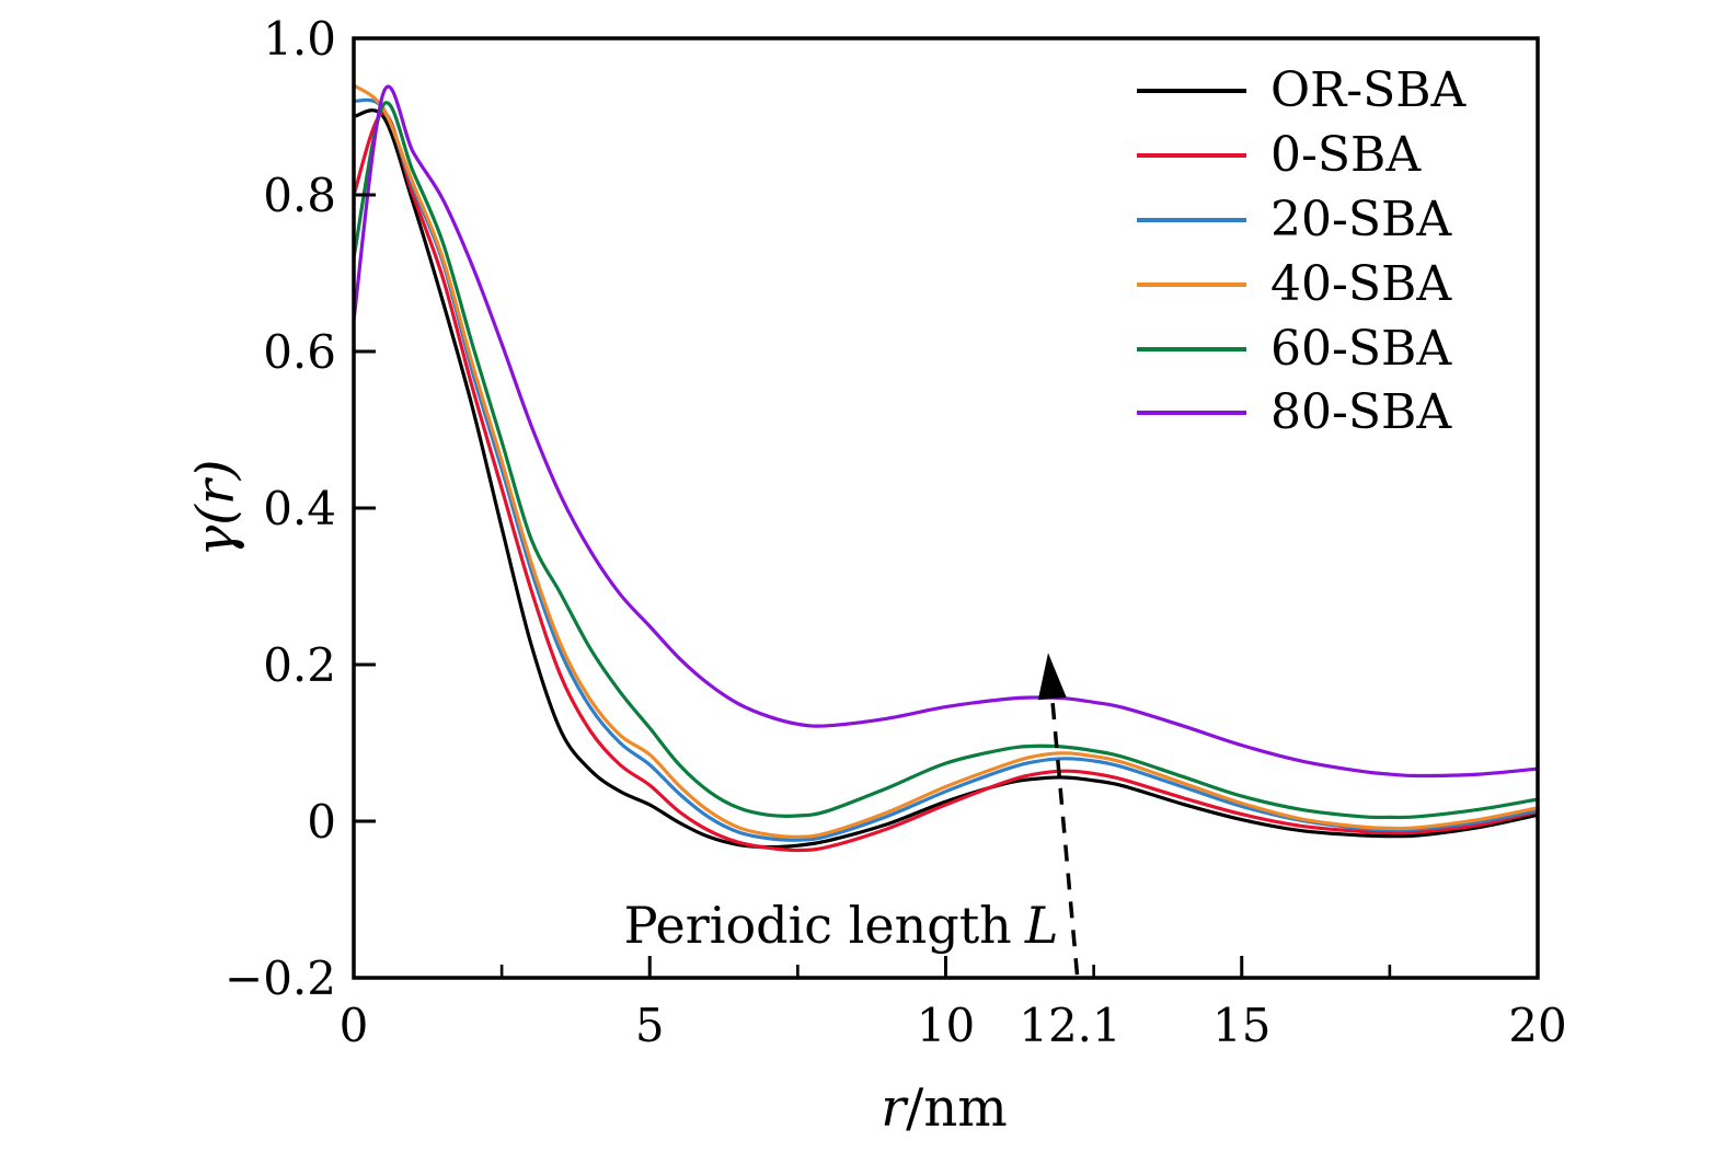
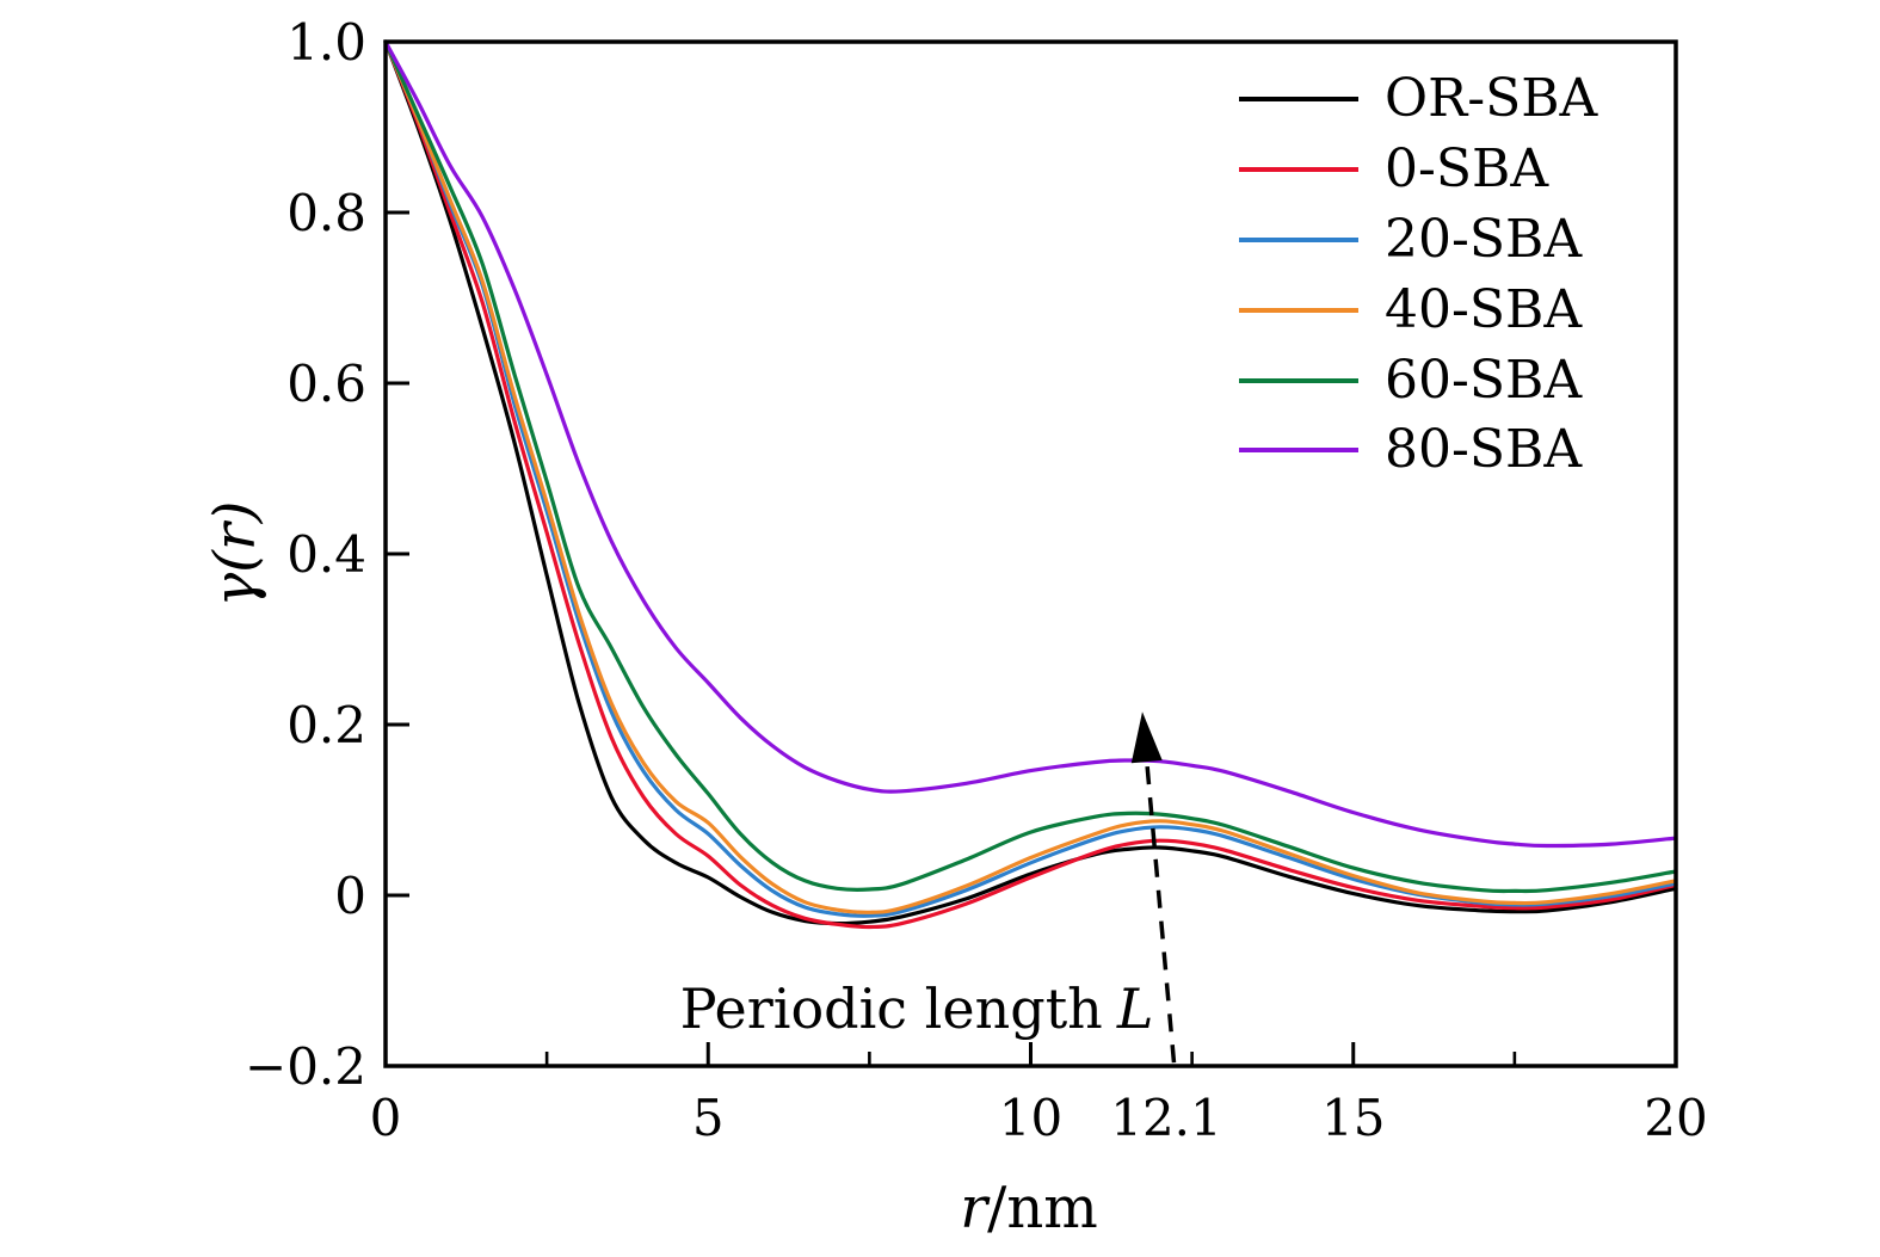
OR-SBA/0: 0.90 -> 1.00
0-SBA/0: 0.80 -> 1.00
20-SBA/0: 0.92 -> 1.00
40-SBA/0: 0.94 -> 1.00
60-SBA/0: 0.72 -> 1.00
80-SBA/0: 0.64 -> 1.00
